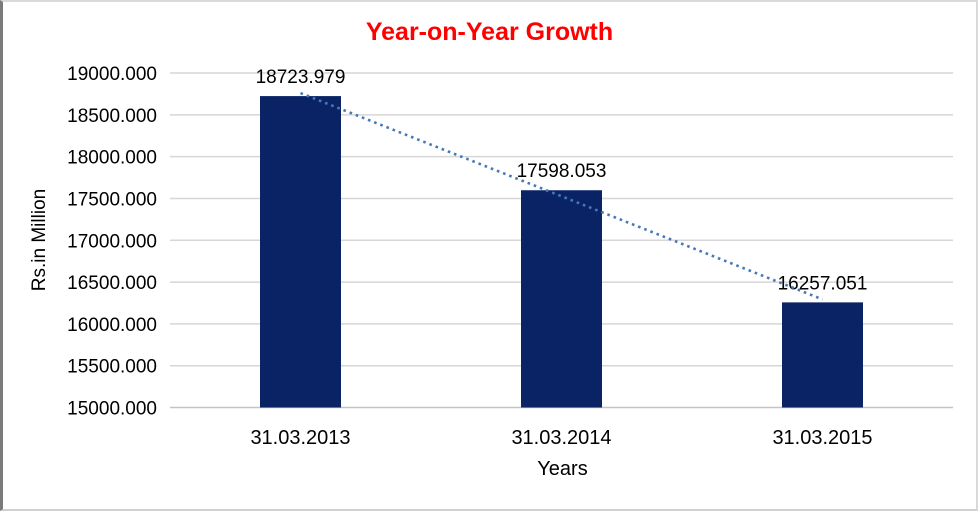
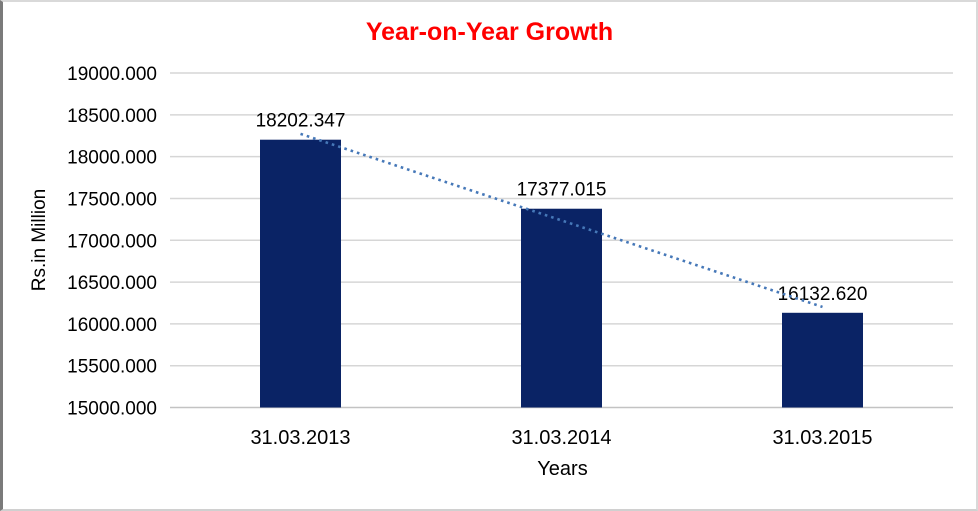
31.03.2013: 18723.979 -> 18202.347
31.03.2014: 17598.053 -> 17377.015
31.03.2015: 16257.051 -> 16132.620
